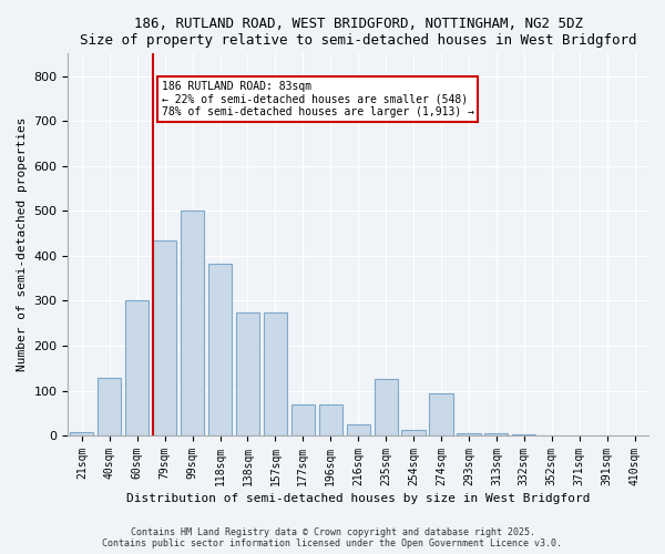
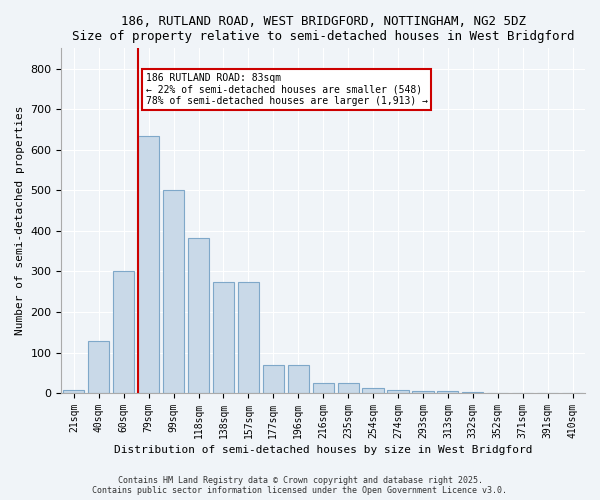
79sqm: 435 -> 635
235sqm: 125 -> 25
274sqm: 95 -> 8
